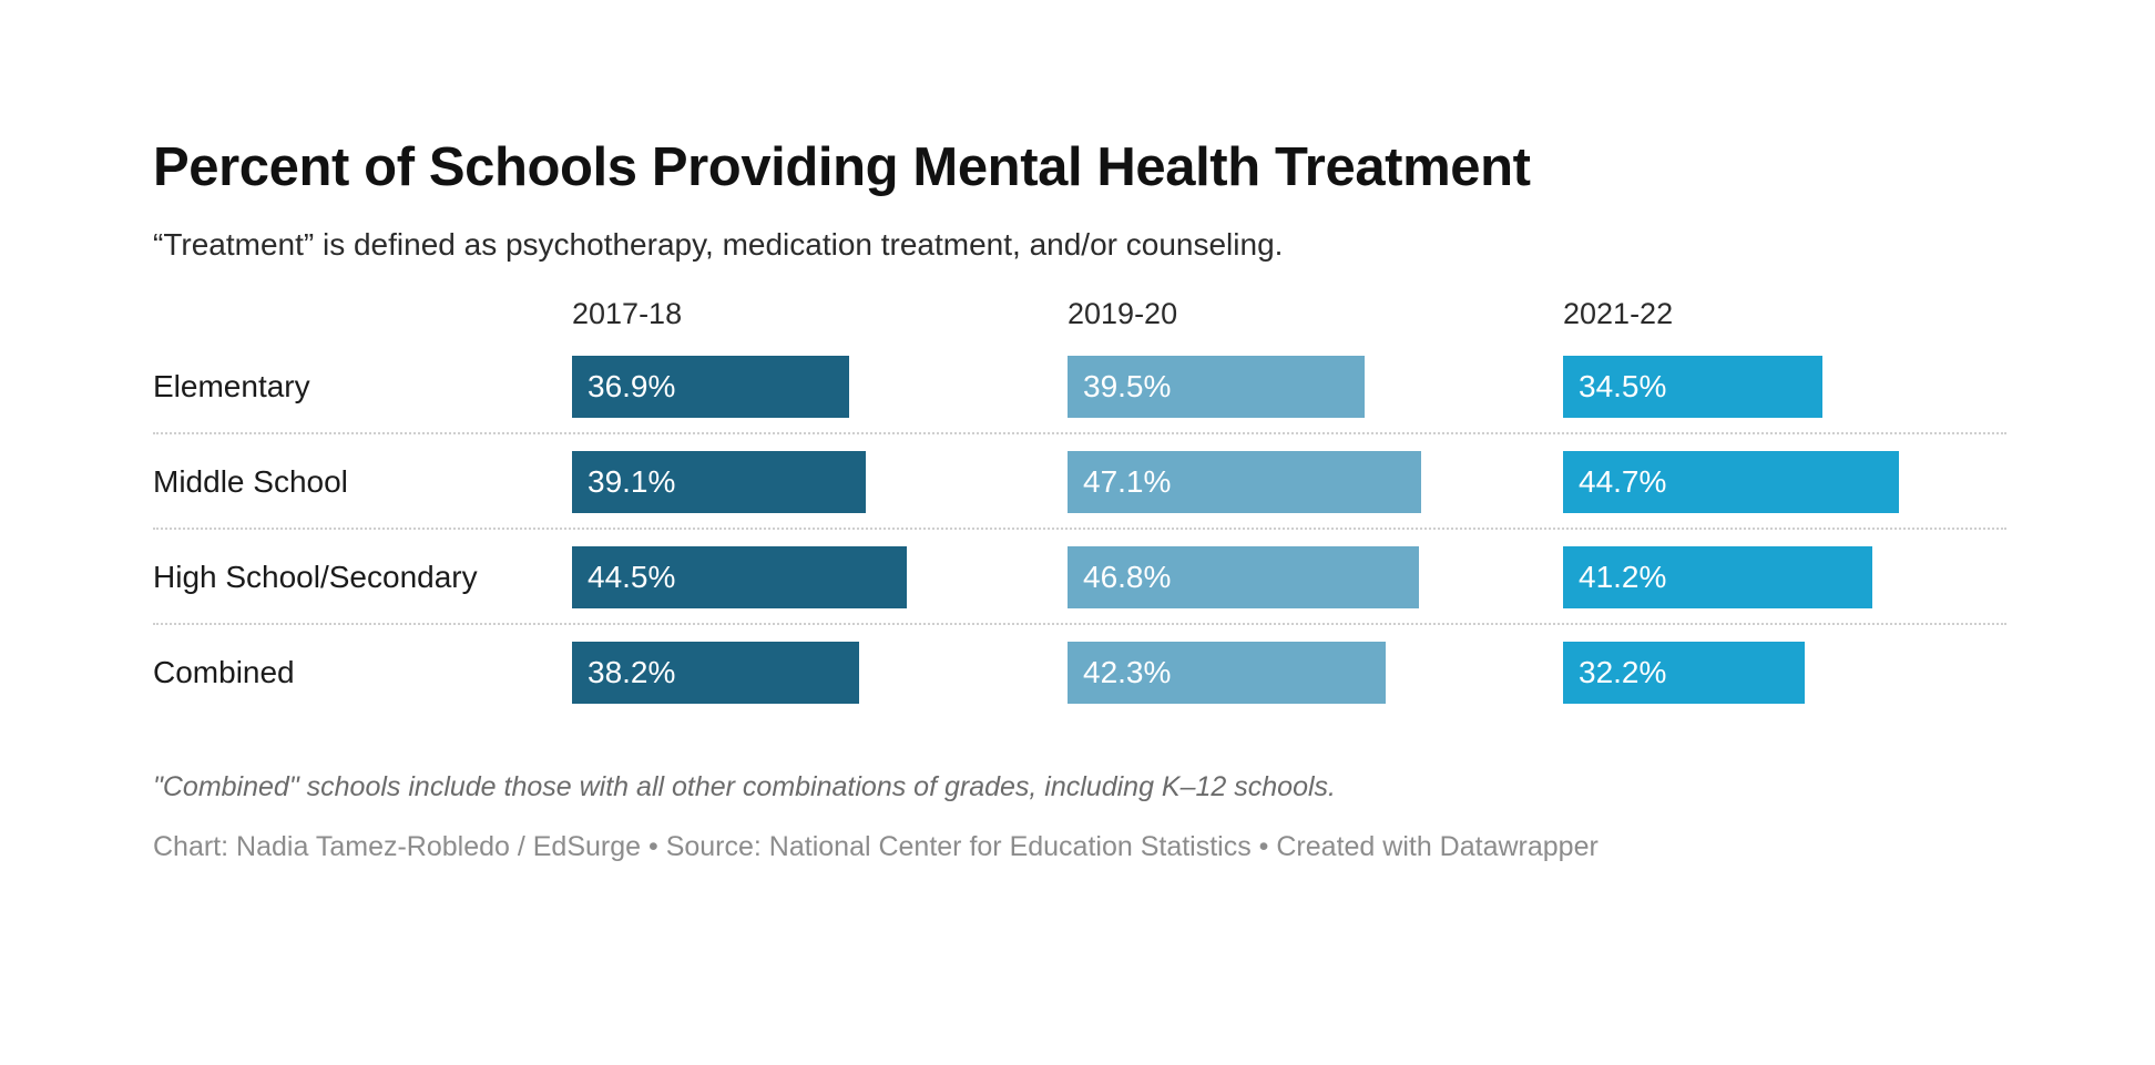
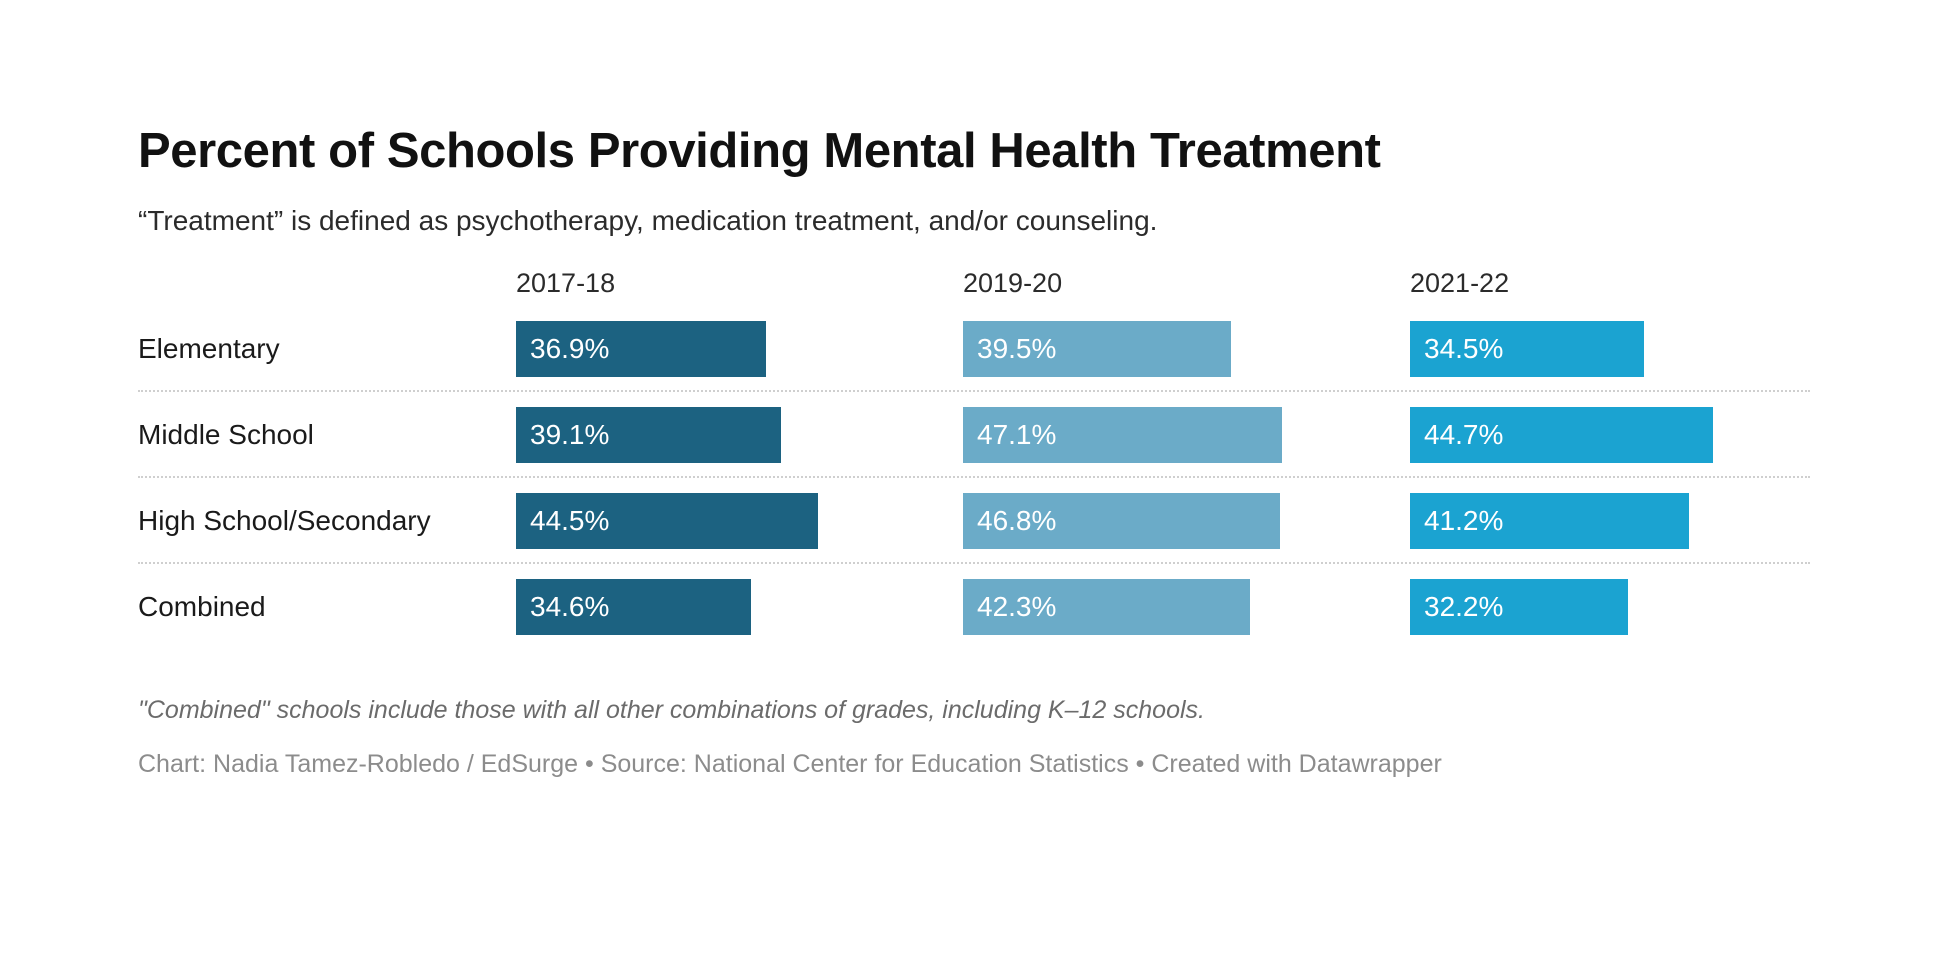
2017-18/Combined: 38.2% -> 34.6%
